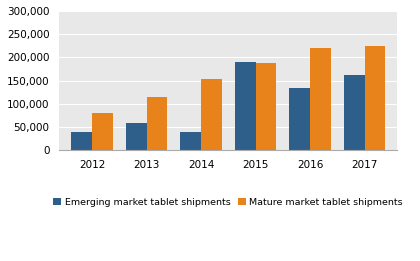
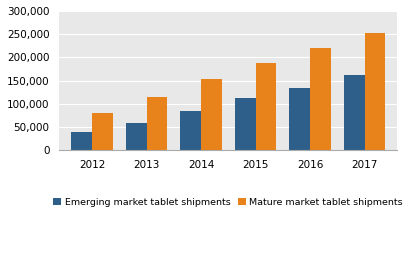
Emerging market tablet shipments/2014: 40,000 -> 85,000
Emerging market tablet shipments/2015: 190,000 -> 112,000
Mature market tablet shipments/2017: 225,000 -> 253,000
